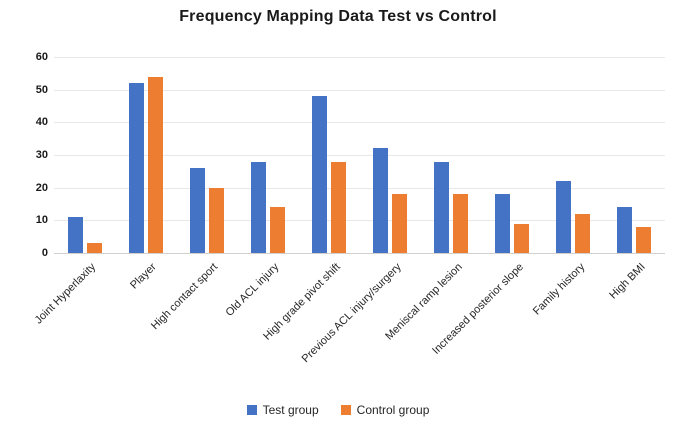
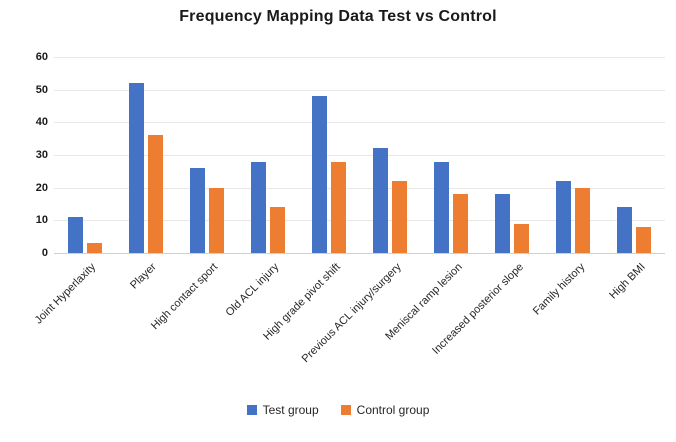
Control group/Player: 54 -> 36
Control group/Previous ACL injury/surgery: 18 -> 22
Control group/Family history: 12 -> 20
